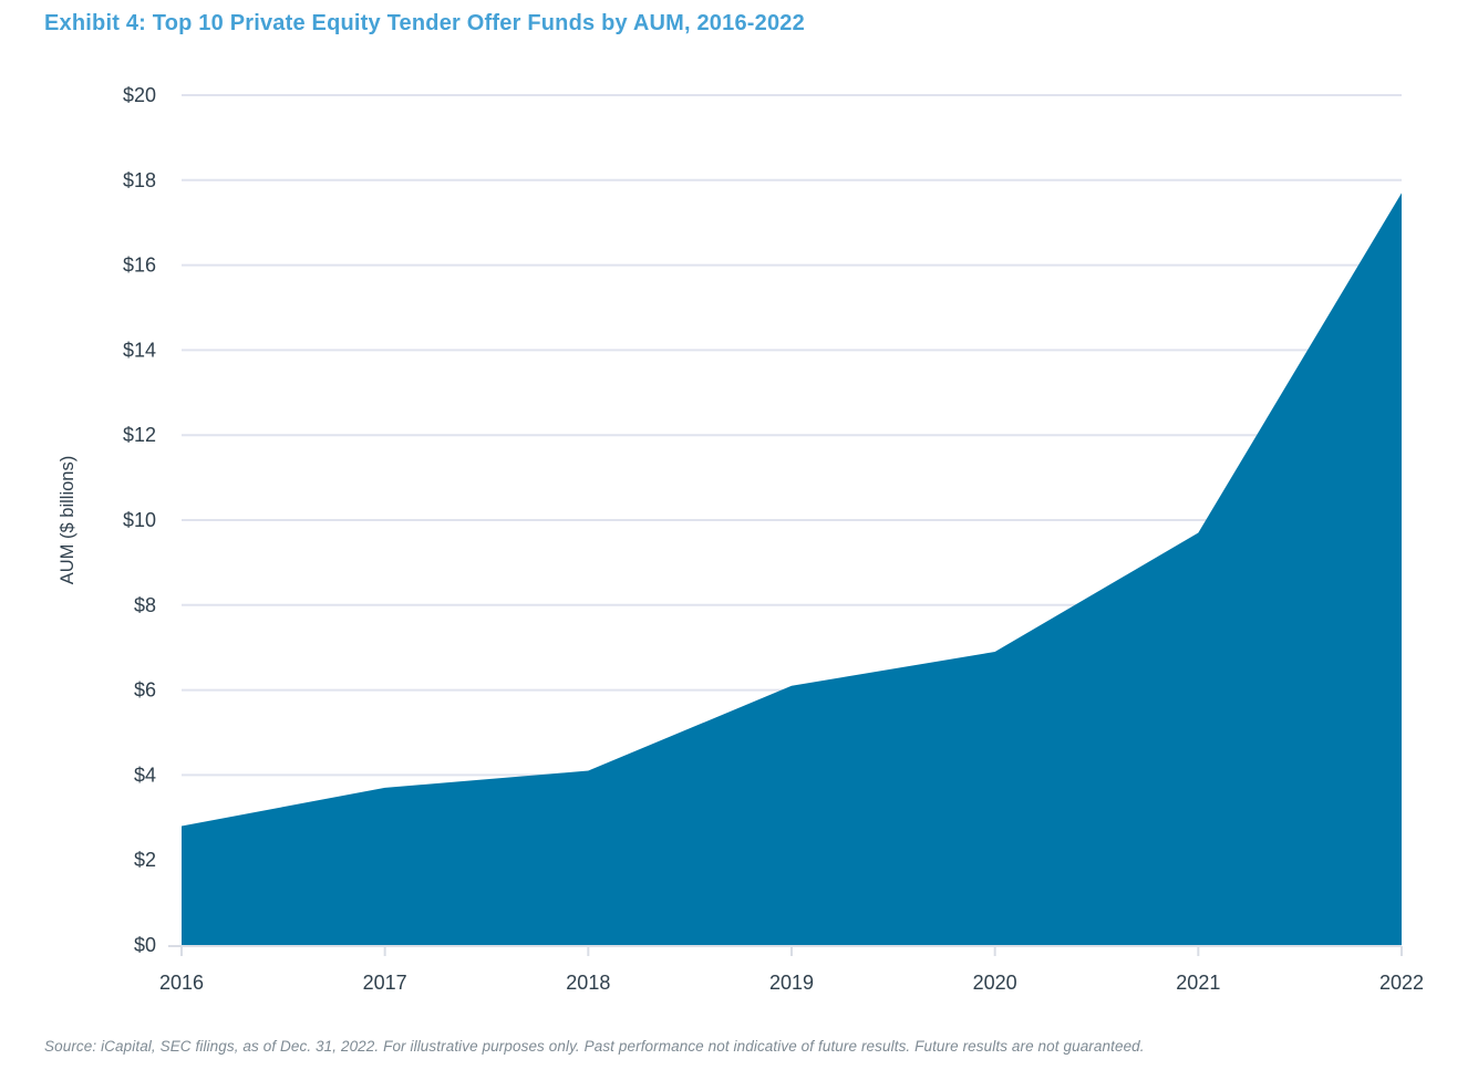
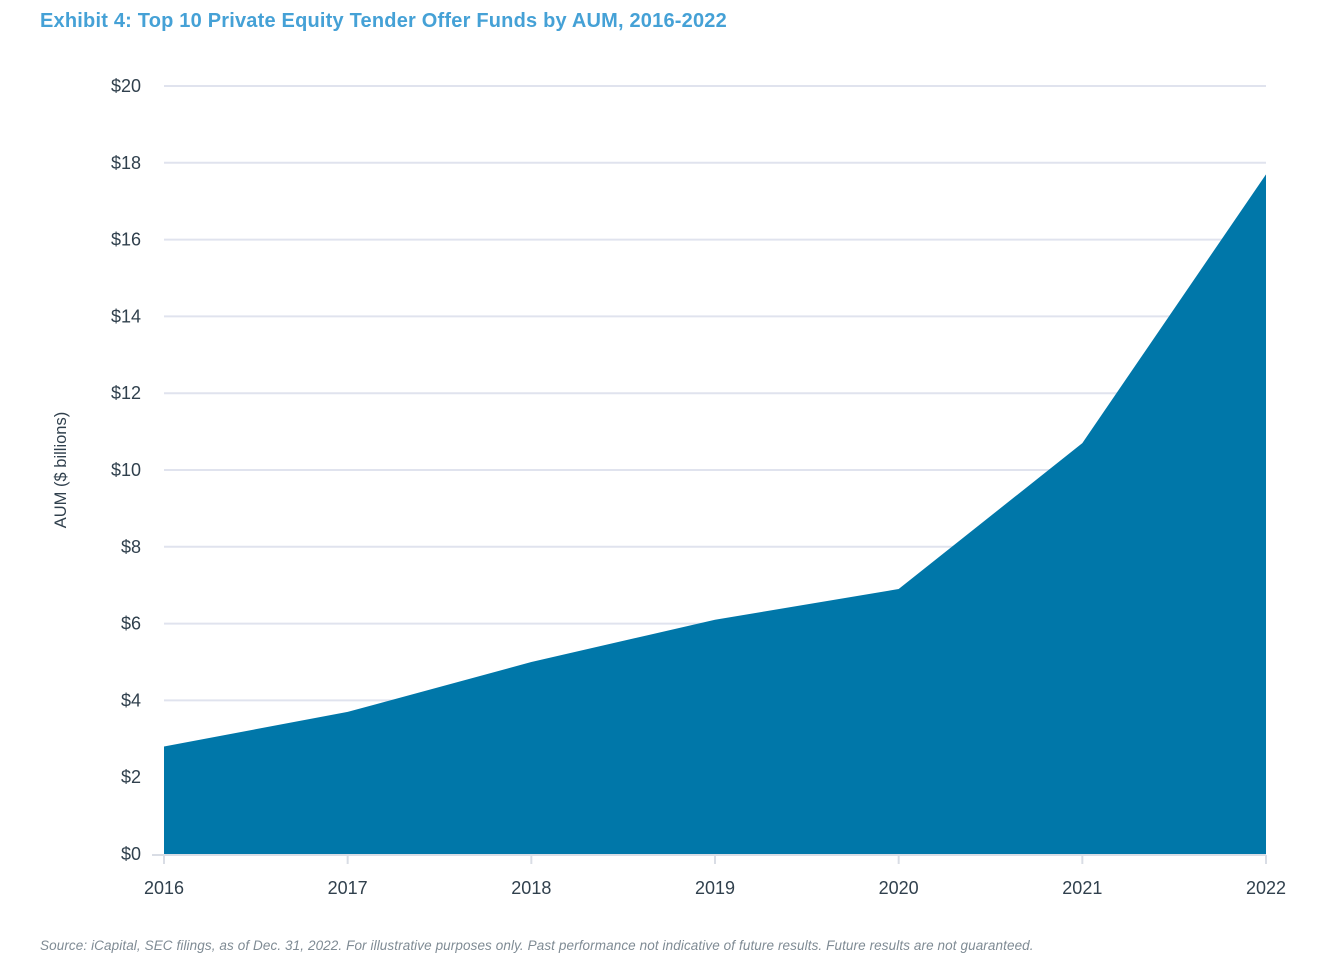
2018: $4.1 -> $5.0
2021: $9.7 -> $10.7
